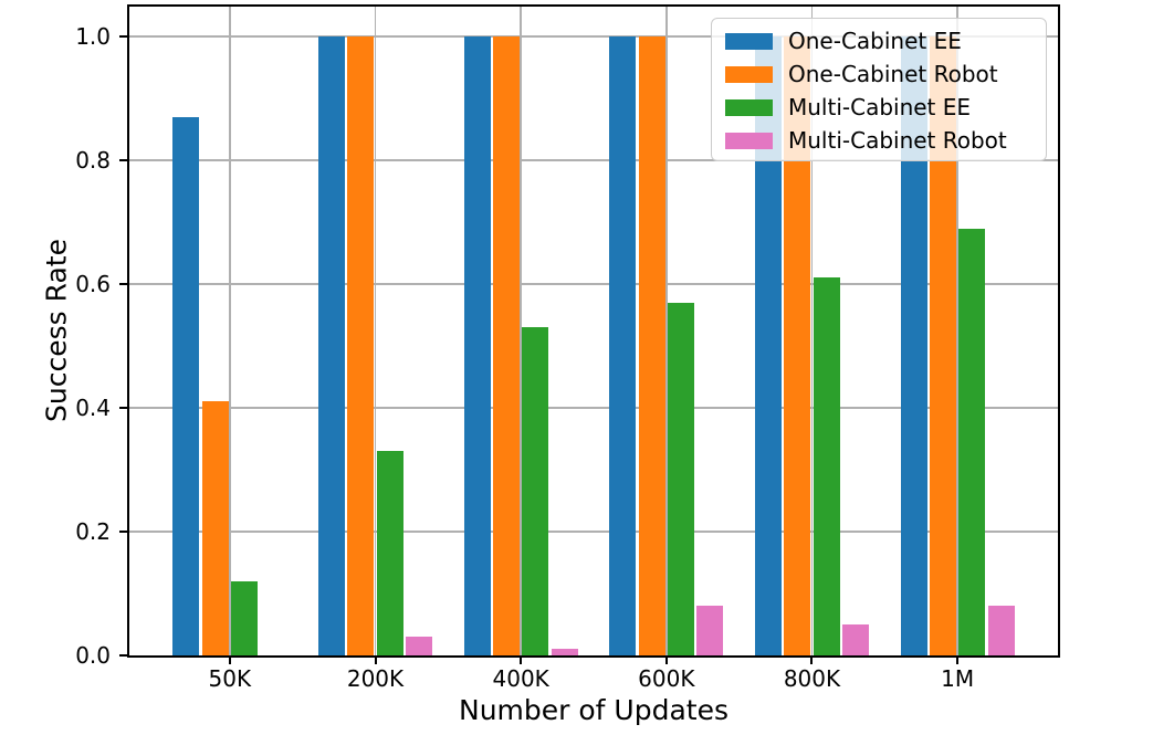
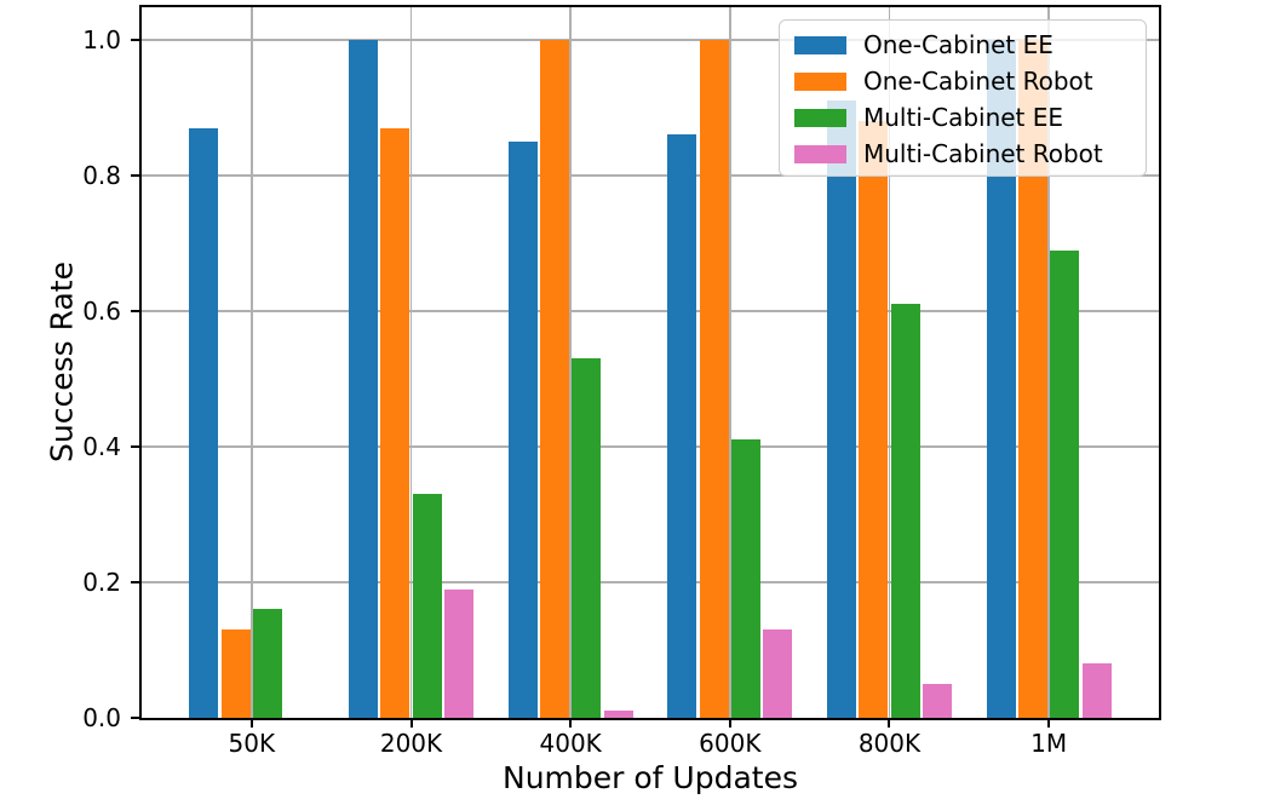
One-Cabinet Robot/50K: 0.41 -> 0.13
Multi-Cabinet EE/50K: 0.12 -> 0.16
One-Cabinet Robot/200K: 1.00 -> 0.87
Multi-Cabinet Robot/200K: 0.03 -> 0.19
One-Cabinet EE/400K: 1.00 -> 0.85
One-Cabinet EE/600K: 1.00 -> 0.86
Multi-Cabinet EE/600K: 0.57 -> 0.41
Multi-Cabinet Robot/600K: 0.08 -> 0.13
One-Cabinet EE/800K: 1.00 -> 0.91
One-Cabinet Robot/800K: 1.00 -> 0.88
